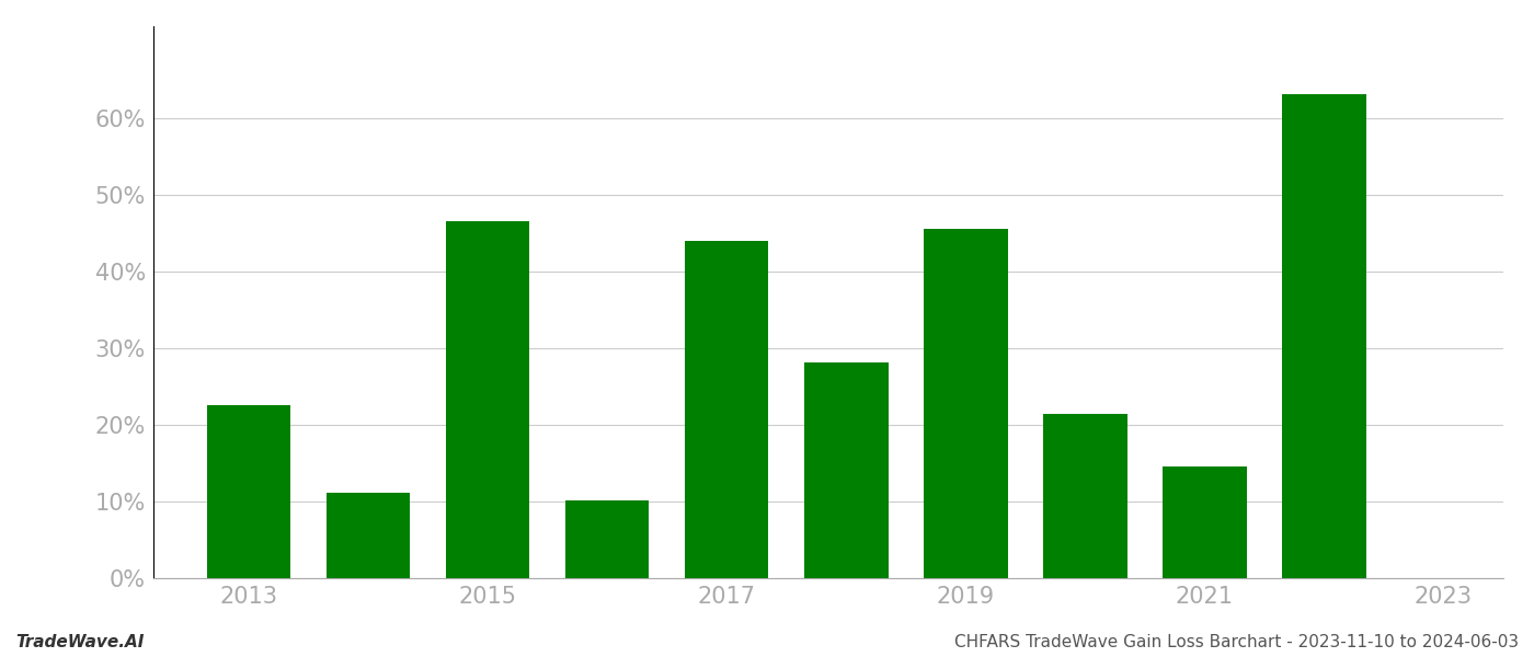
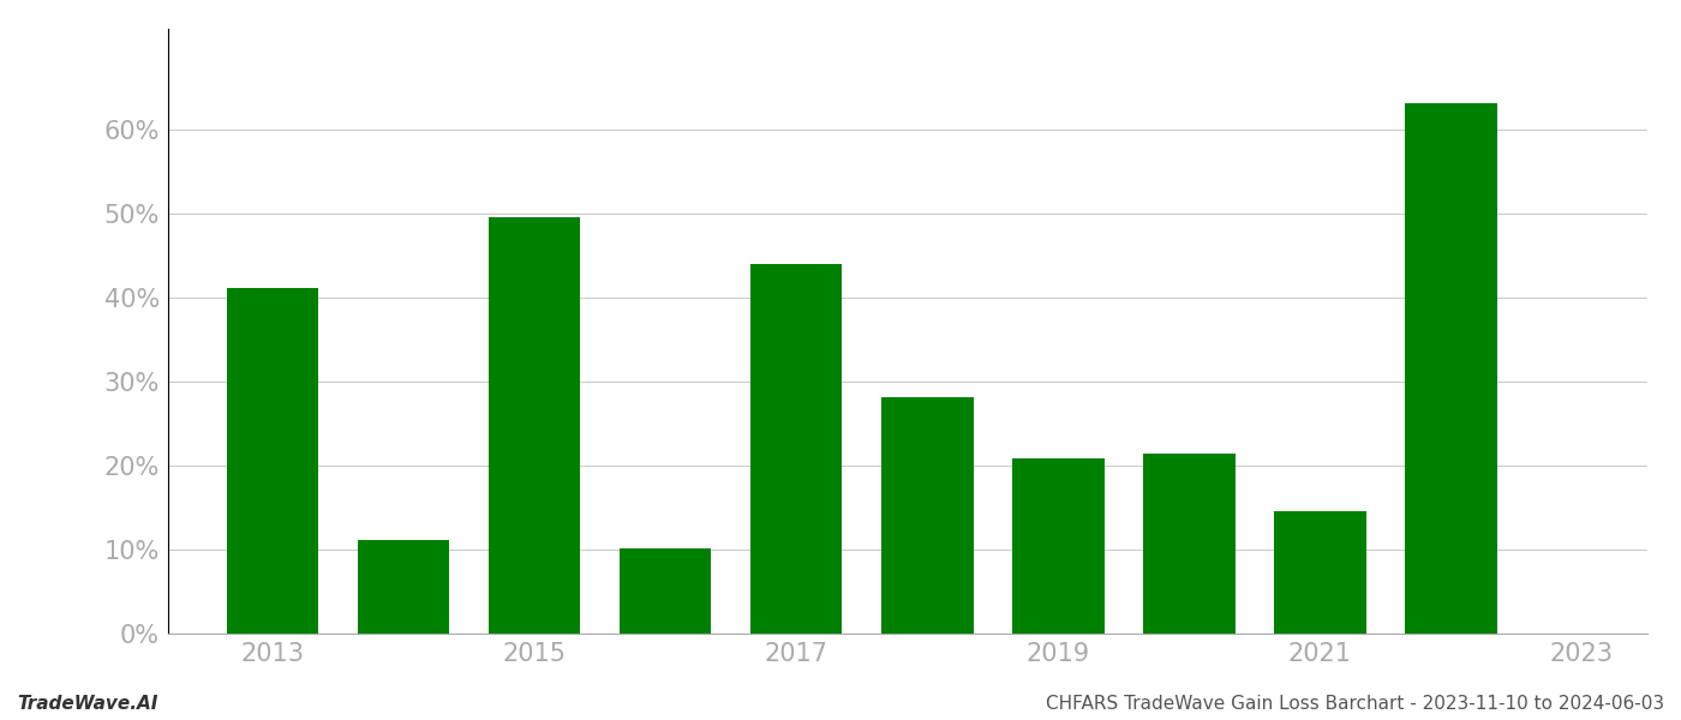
2013: 22.6% -> 41.1%
2015: 46.6% -> 49.6%
2019: 45.6% -> 20.9%
